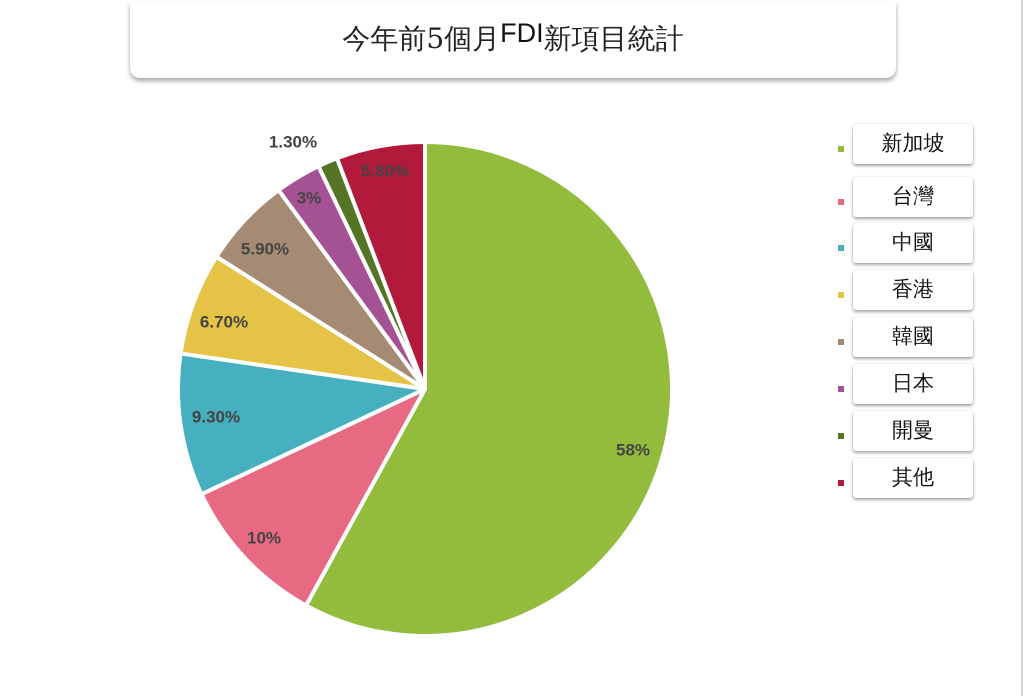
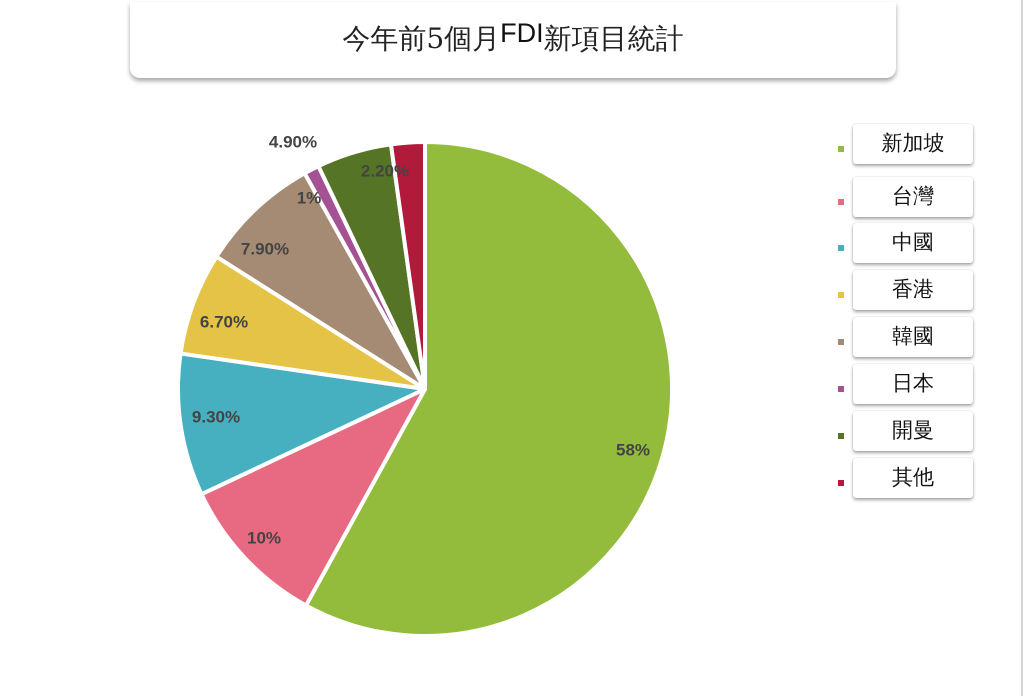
韓國: 5.90% -> 7.90%
日本: 3% -> 1%
開曼: 1.30% -> 4.90%
其他: 5.80% -> 2.20%
